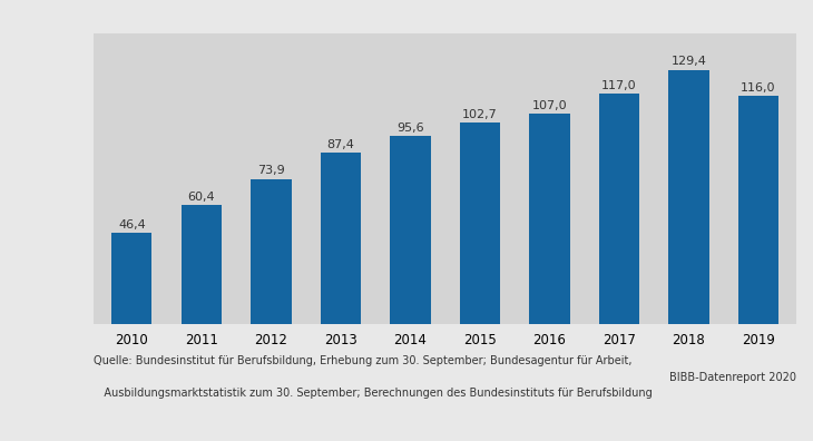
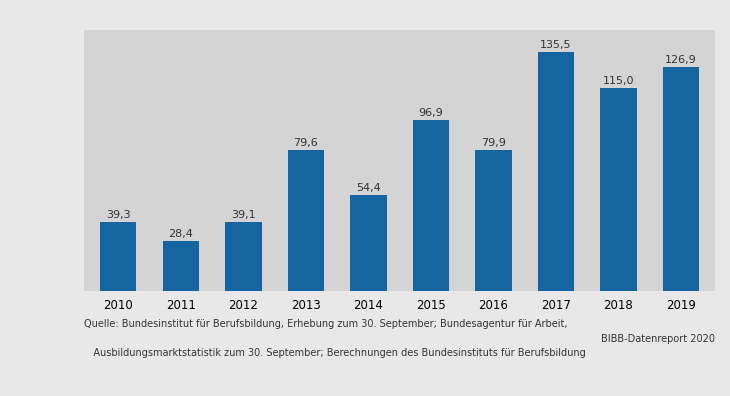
2010: 46,4 -> 39,3
2011: 60,4 -> 28,4
2012: 73,9 -> 39,1
2013: 87,4 -> 79,6
2014: 95,6 -> 54,4
2015: 102,7 -> 96,9
2016: 107,0 -> 79,9
2017: 117,0 -> 135,5
2018: 129,4 -> 115,0
2019: 116,0 -> 126,9
